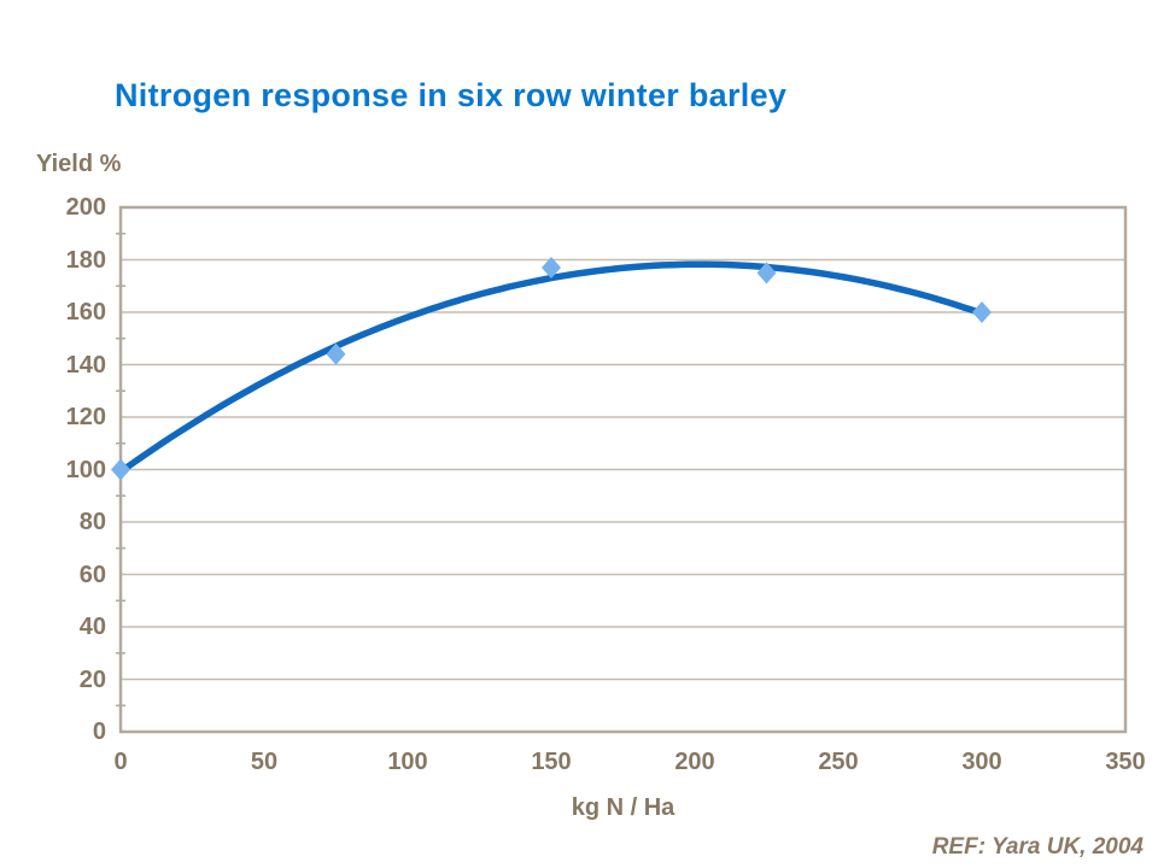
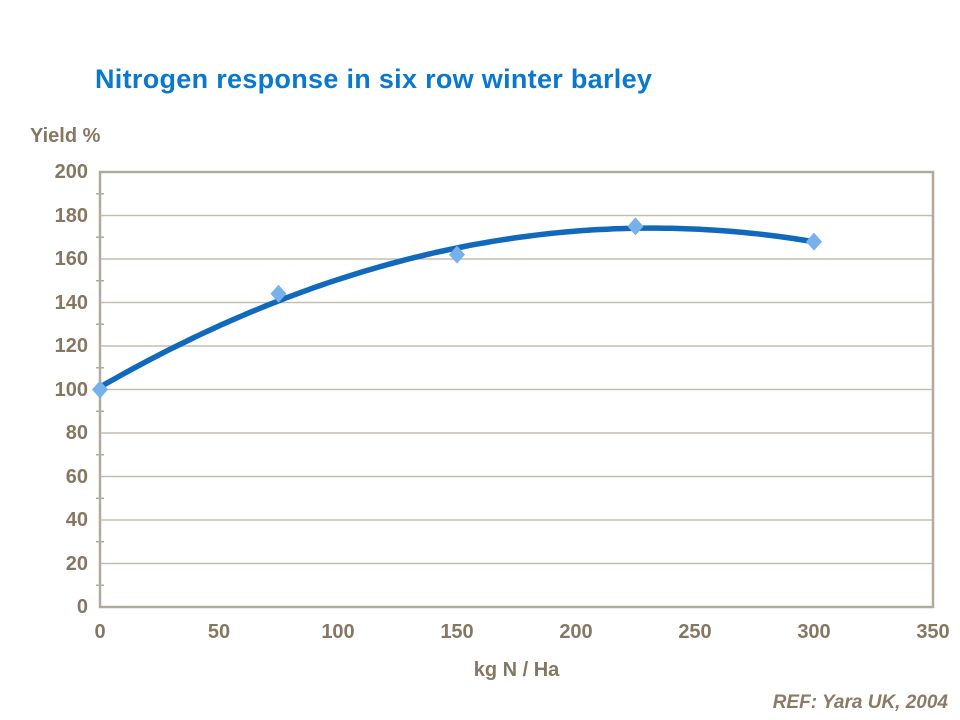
150: 177 -> 162
300: 160 -> 168
